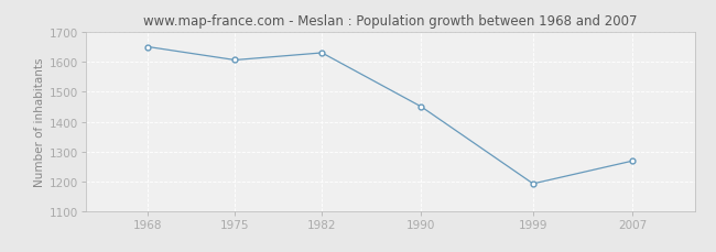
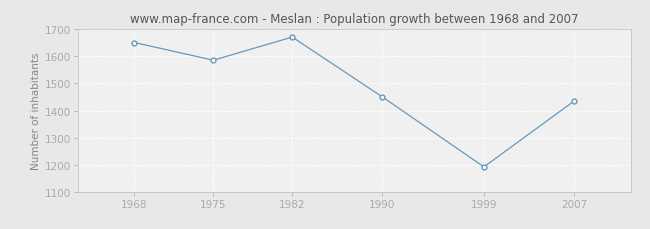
1975: 1606 -> 1585
1982: 1630 -> 1670
2007: 1269 -> 1435
